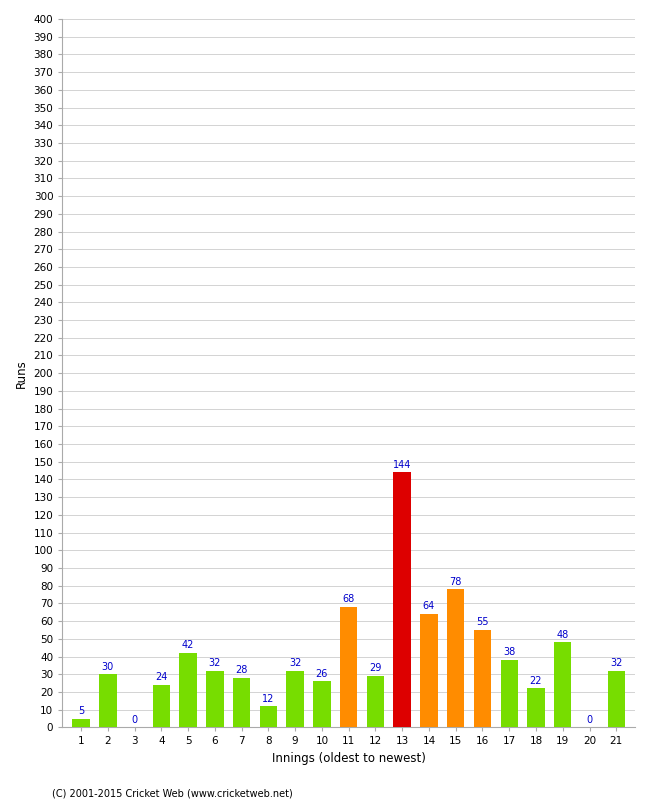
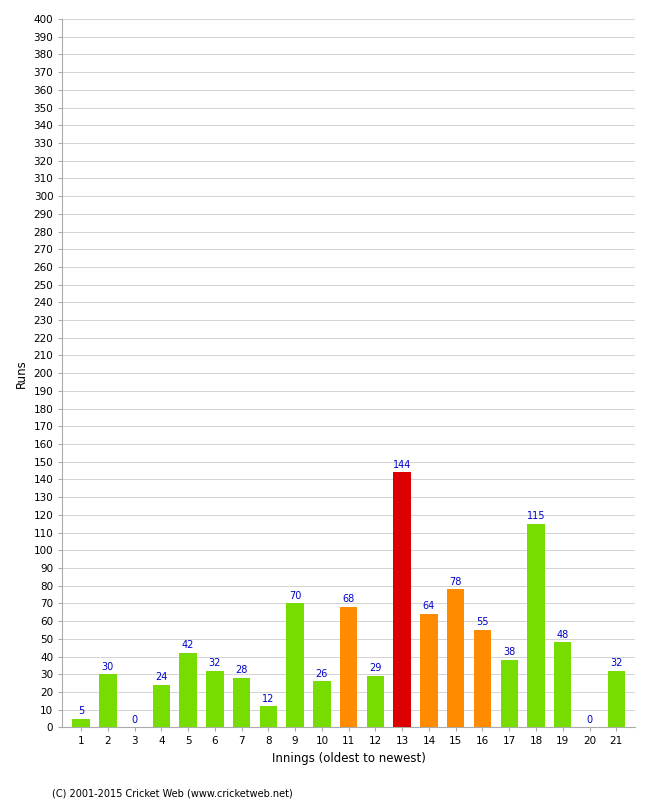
9: 32 -> 70
18: 22 -> 115
